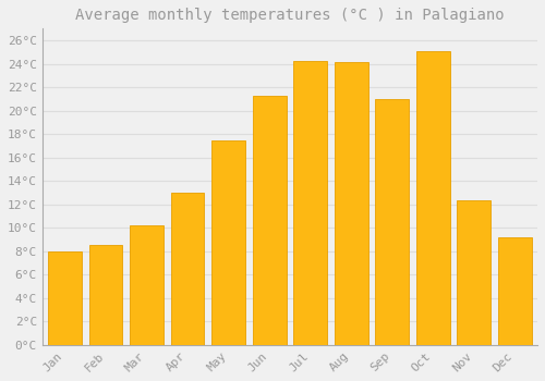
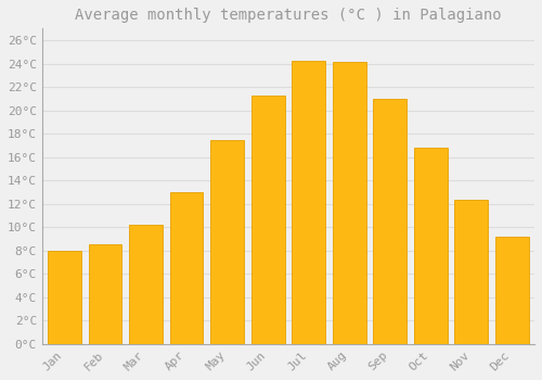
Oct: 25.1°C -> 16.8°C
